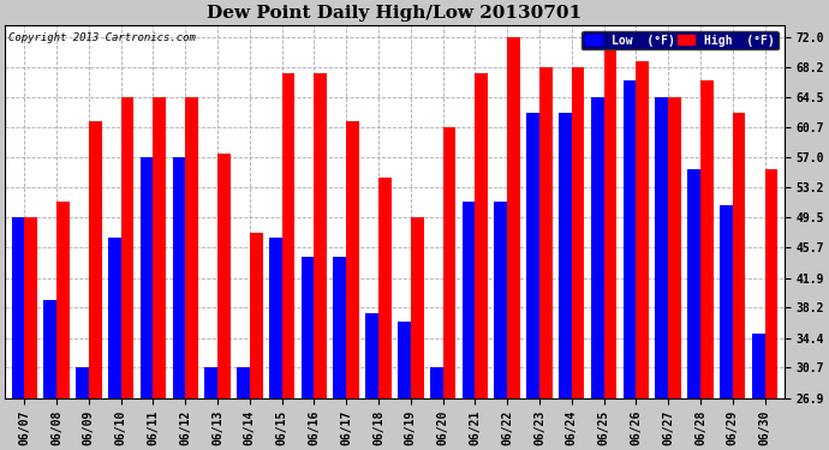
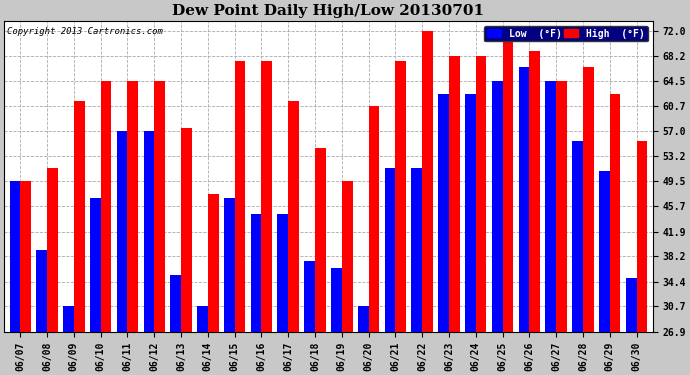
Low (°F)/06/13: 30.7 -> 35.4
